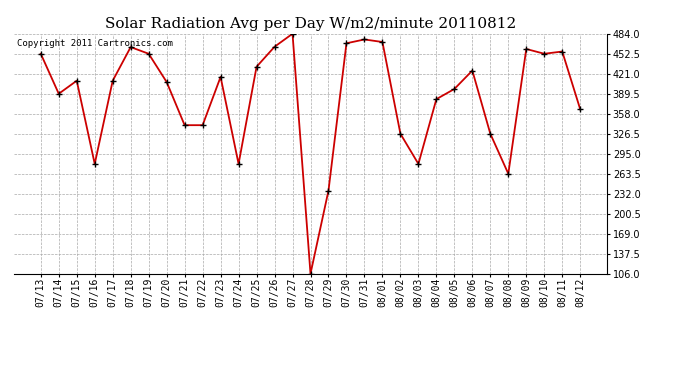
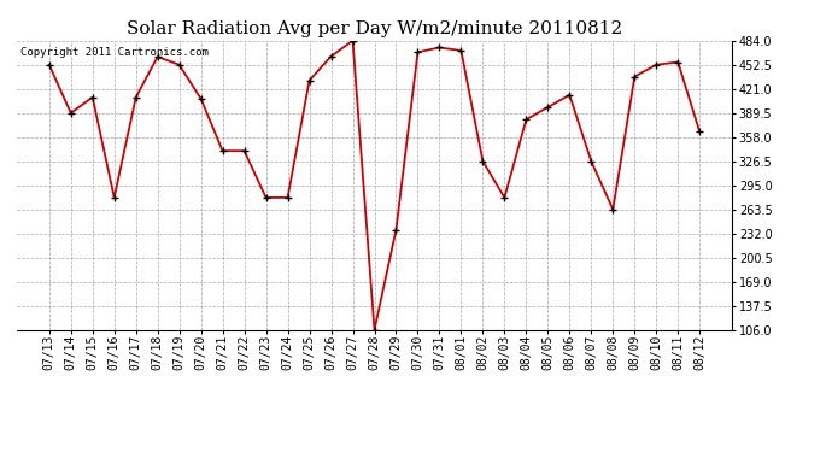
07/23: 416 -> 279
08/06: 426 -> 413
08/09: 460 -> 437
